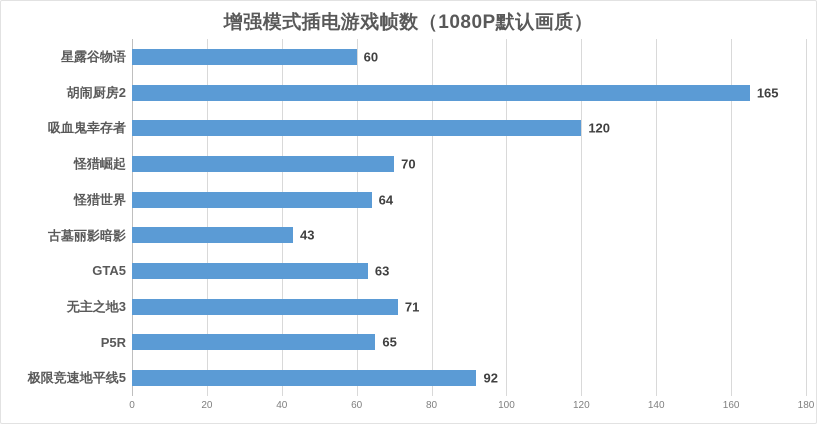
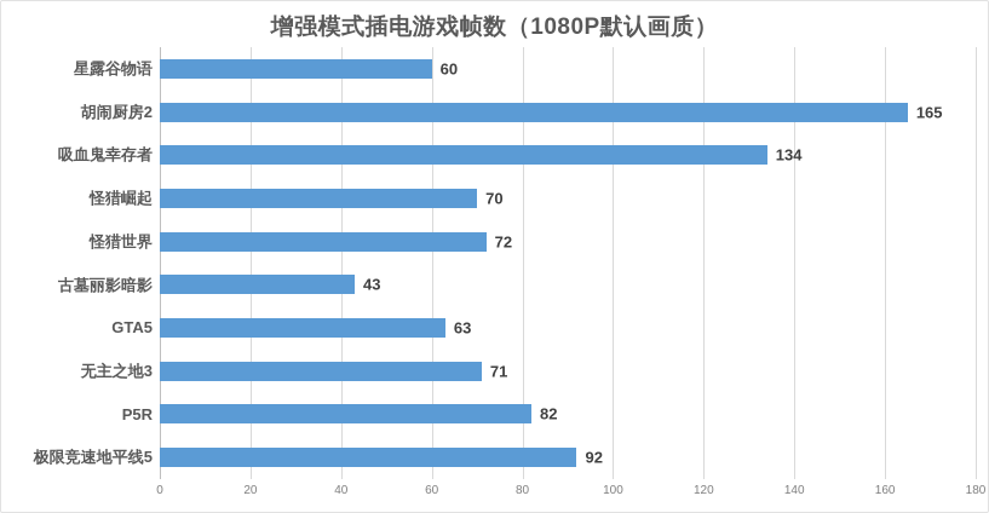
吸血鬼幸存者: 120 -> 134
怪猎世界: 64 -> 72
P5R: 65 -> 82
